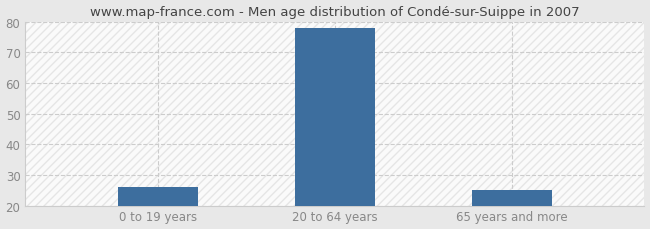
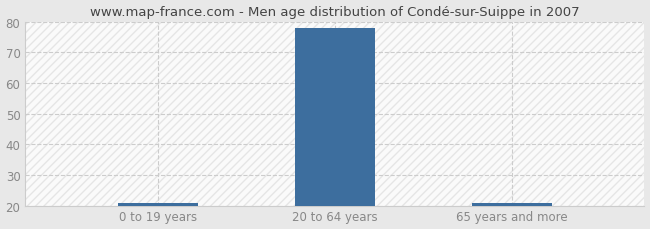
0 to 19 years: 26 -> 21
65 years and more: 25 -> 21
